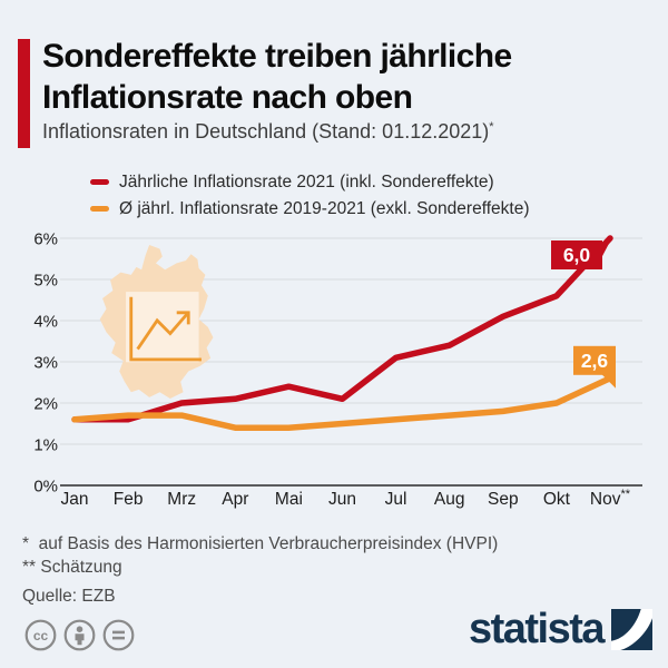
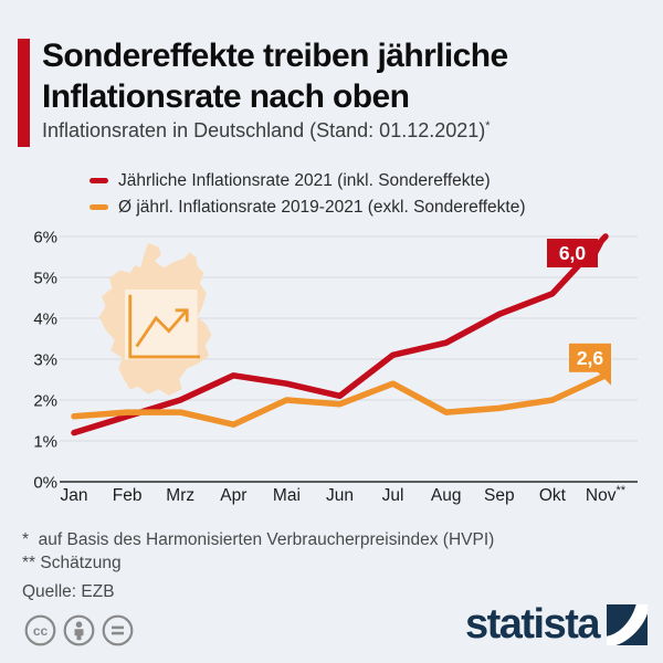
Jährliche Inflationsrate 2021 (inkl. Sondereffekte)/Jan: 1.6% -> 1.2%
Jährliche Inflationsrate 2021 (inkl. Sondereffekte)/Apr: 2.1% -> 2.6%
Ø jährl. Inflationsrate 2019-2021 (exkl. Sondereffekte)/Mai: 1.4% -> 2.0%
Ø jährl. Inflationsrate 2019-2021 (exkl. Sondereffekte)/Jun: 1.5% -> 1.9%
Ø jährl. Inflationsrate 2019-2021 (exkl. Sondereffekte)/Jul: 1.6% -> 2.4%
